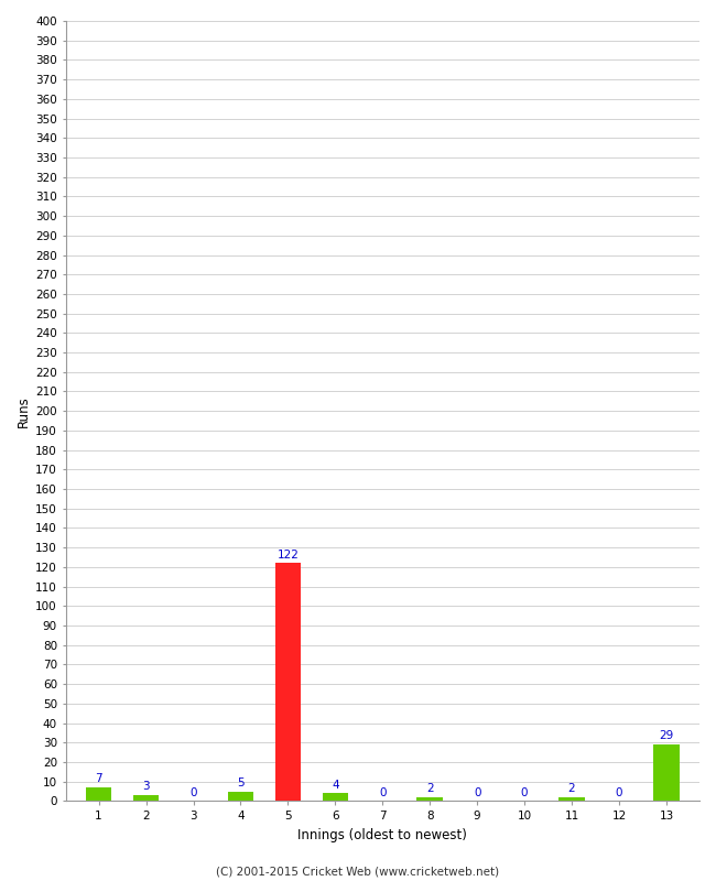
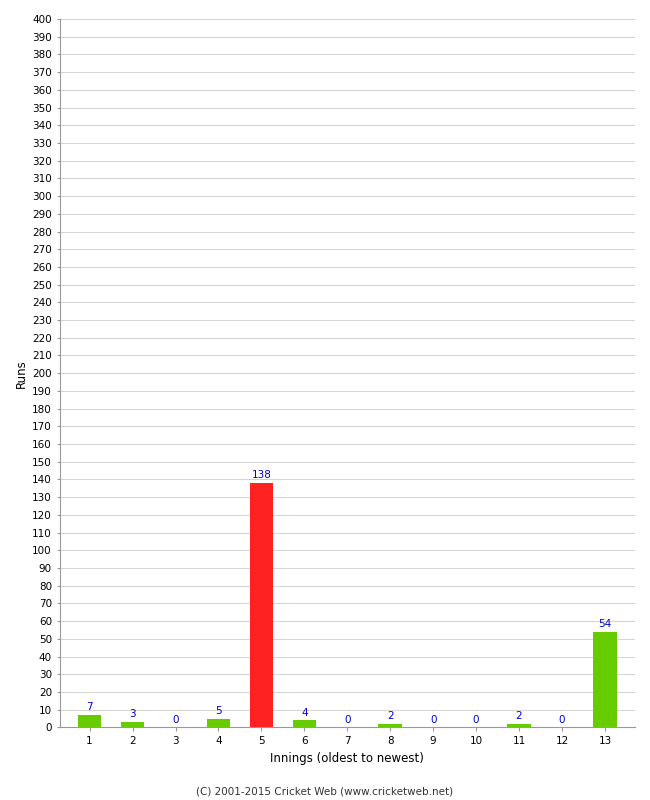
5: 122 -> 138
13: 29 -> 54
